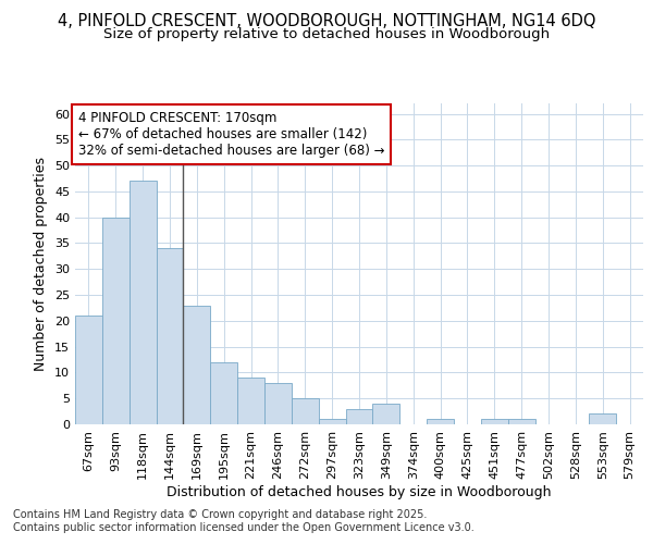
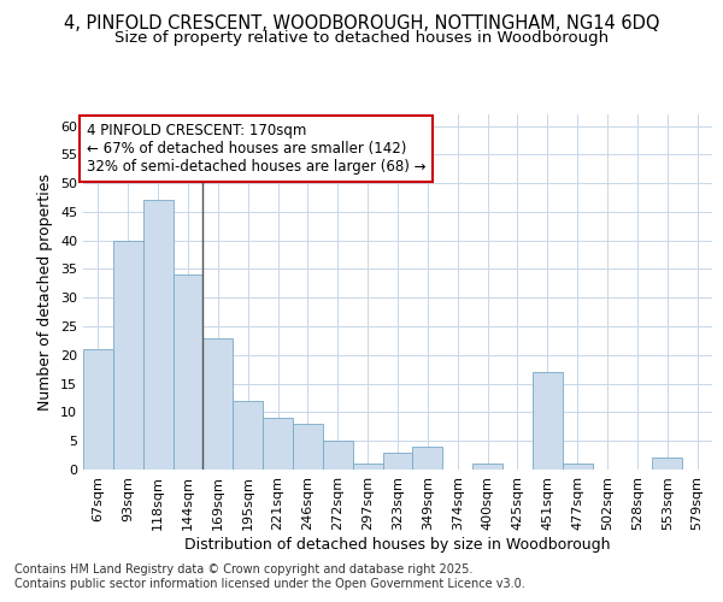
451sqm: 1 -> 17
